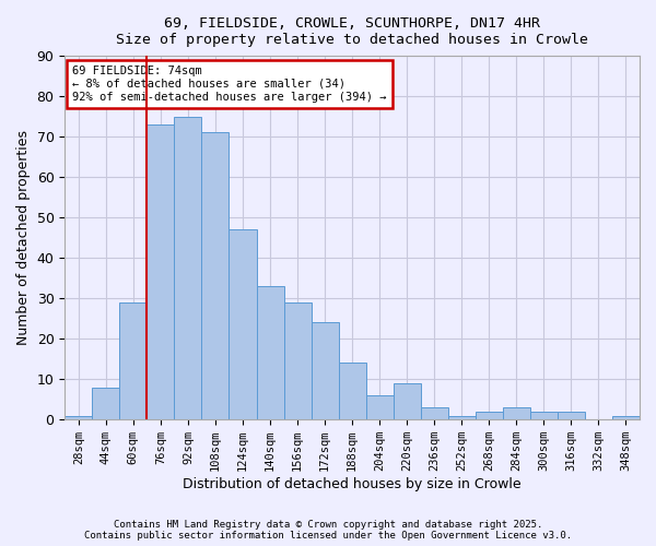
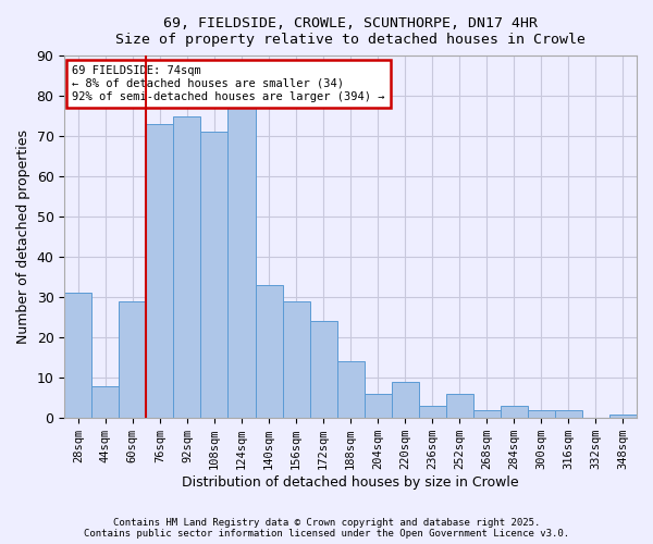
28sqm: 1 -> 31
124sqm: 47 -> 77
252sqm: 1 -> 6
